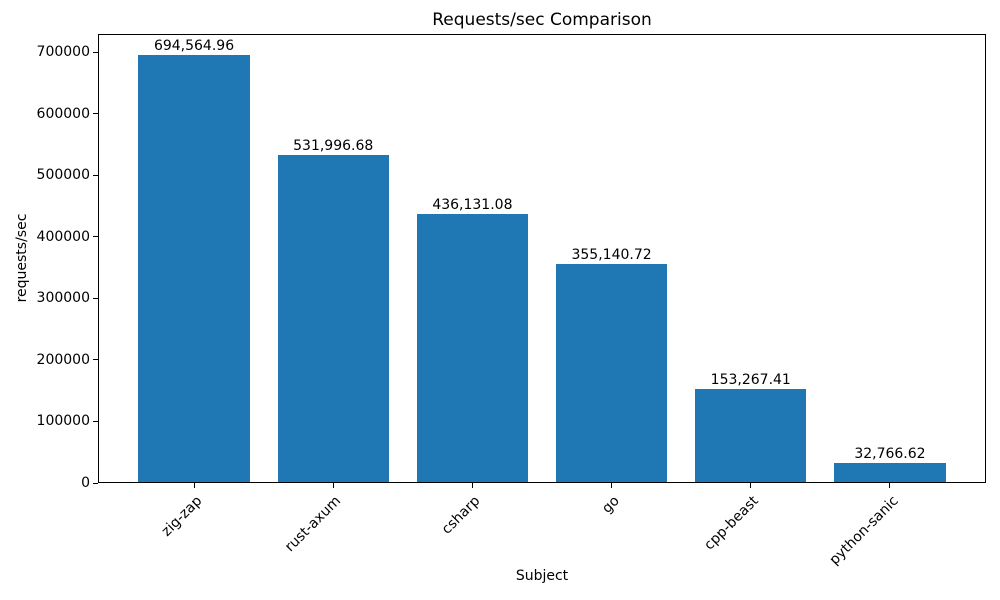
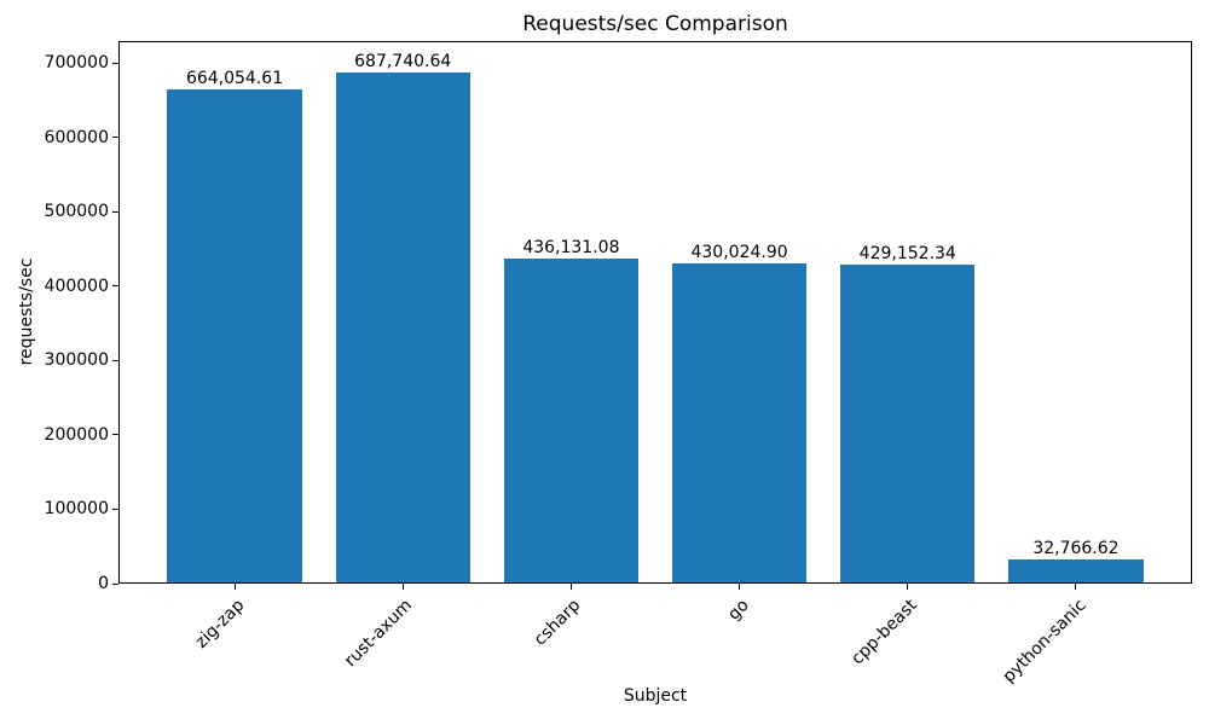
zig-zap: 694,564.96 -> 664,054.61
rust-axum: 531,996.68 -> 687,740.64
go: 355,140.72 -> 430,024.90
cpp-beast: 153,267.41 -> 429,152.34
